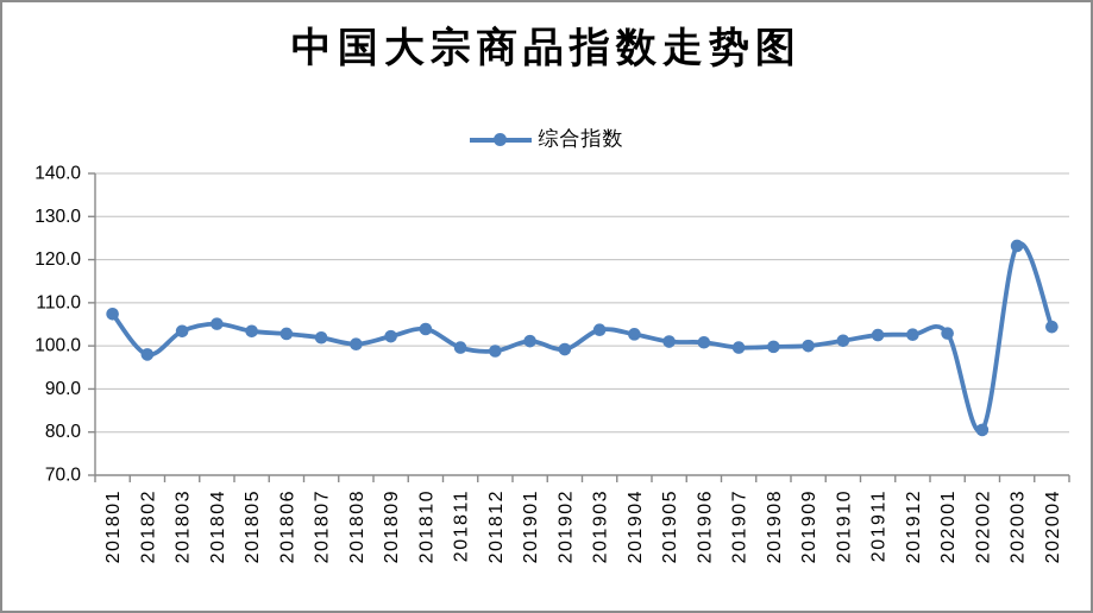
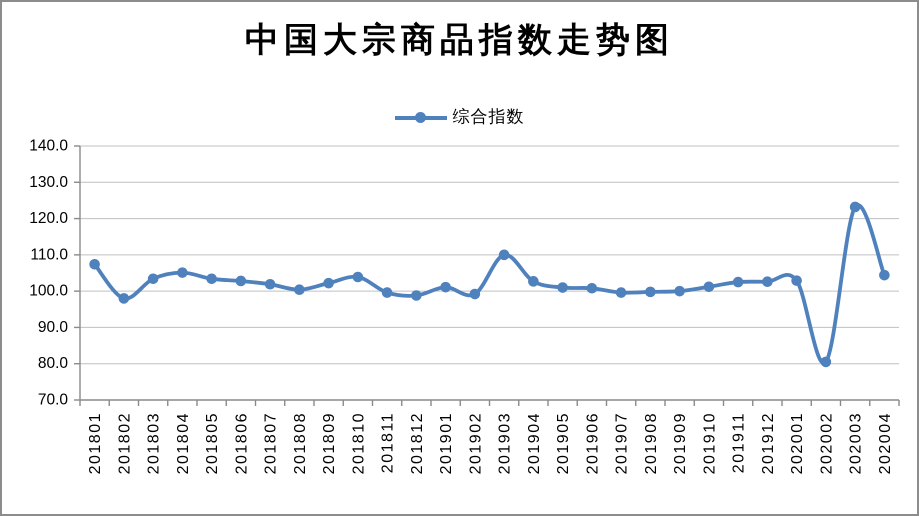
201903: 104 -> 110
